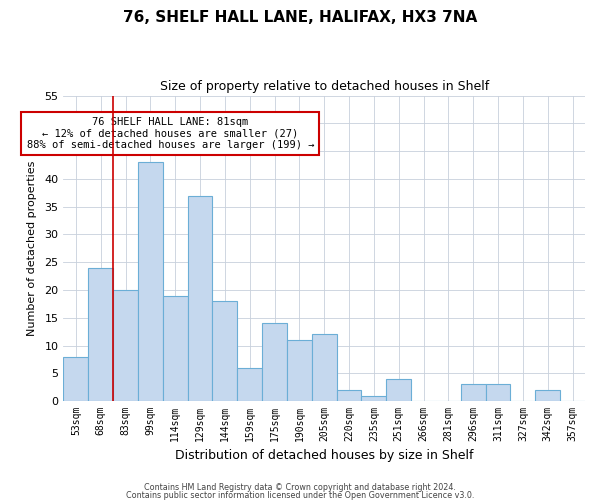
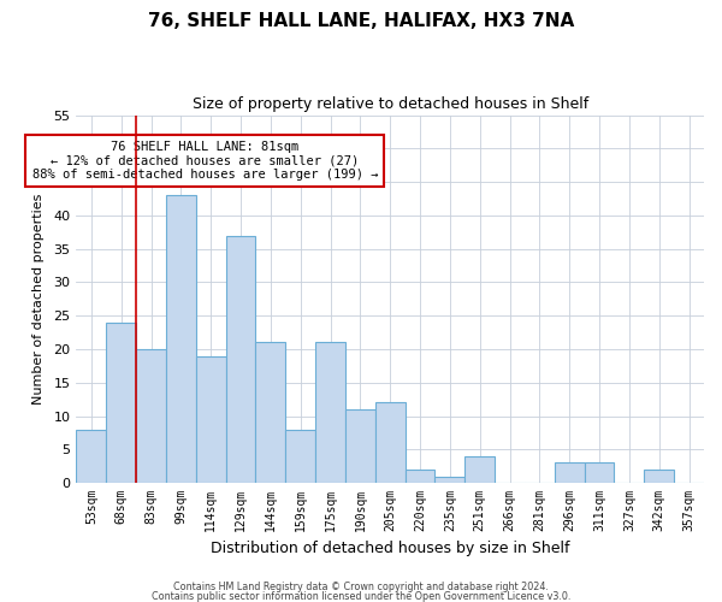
144sqm: 18 -> 21
159sqm: 6 -> 8
175sqm: 14 -> 21
